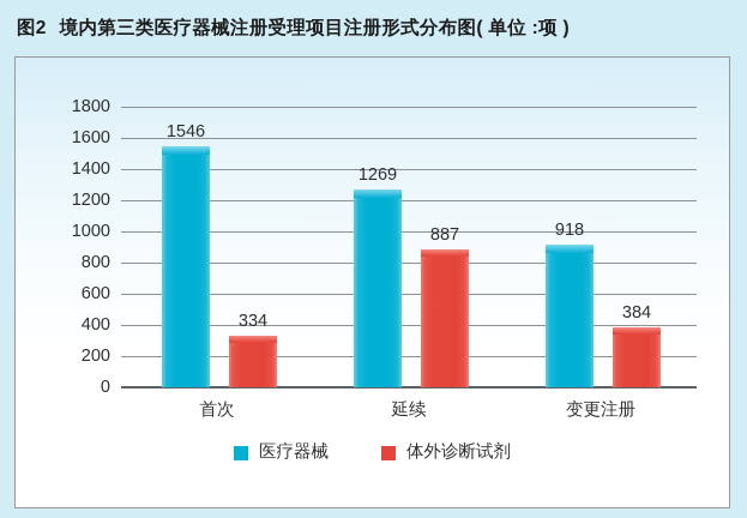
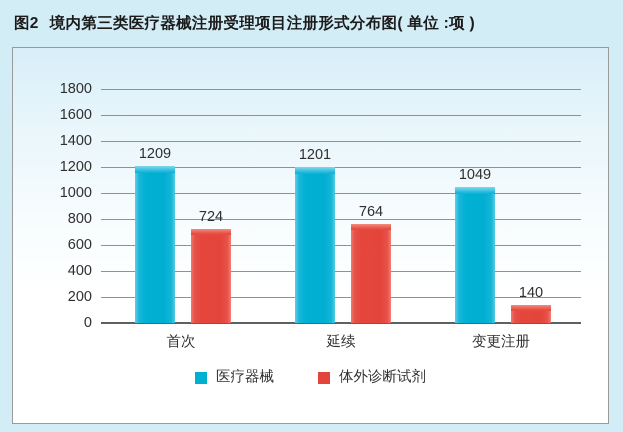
医疗器械/首次: 1546 -> 1209
体外诊断试剂/首次: 334 -> 724
医疗器械/延续: 1269 -> 1201
体外诊断试剂/延续: 887 -> 764
医疗器械/变更注册: 918 -> 1049
体外诊断试剂/变更注册: 384 -> 140
